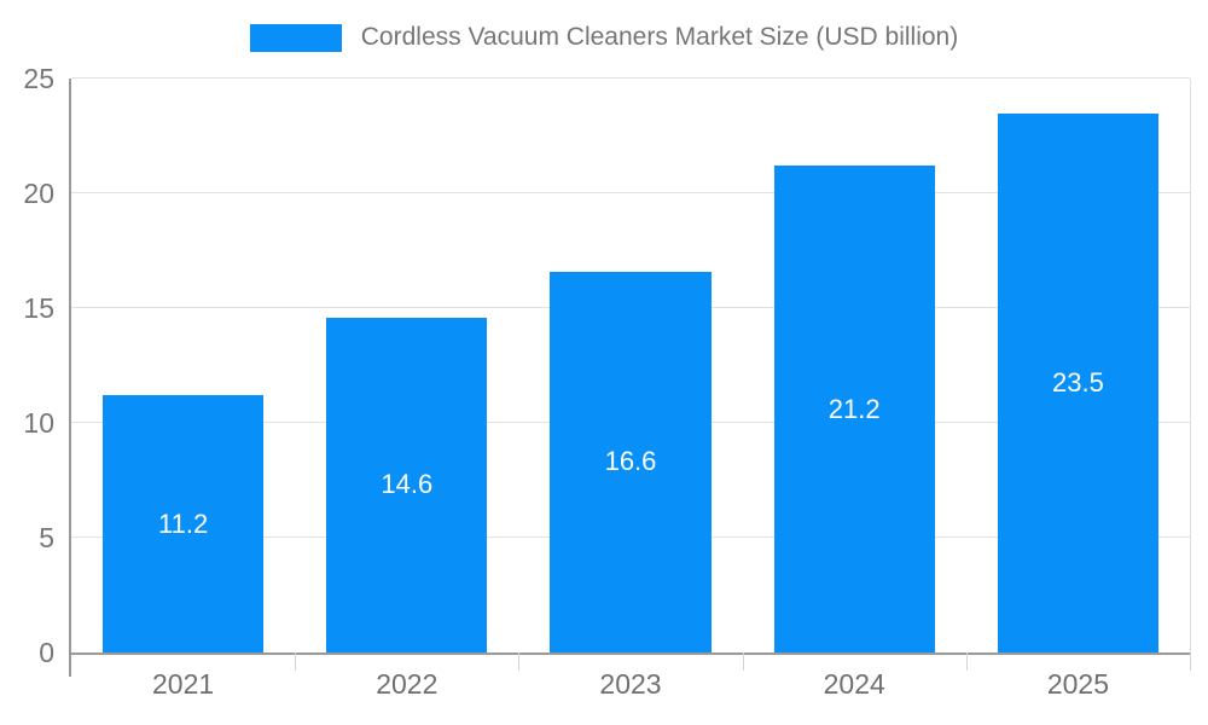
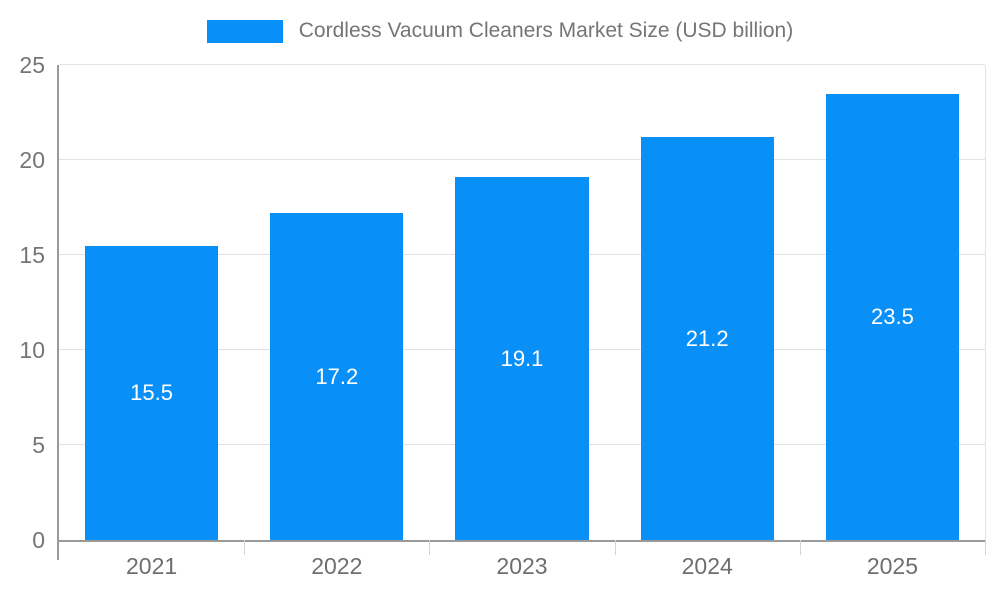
2021: 11.2 -> 15.5
2022: 14.6 -> 17.2
2023: 16.6 -> 19.1
